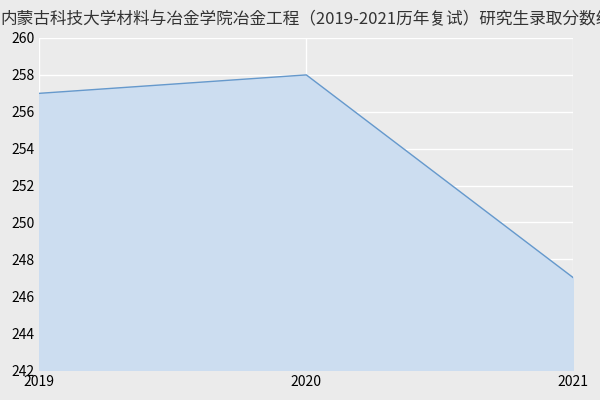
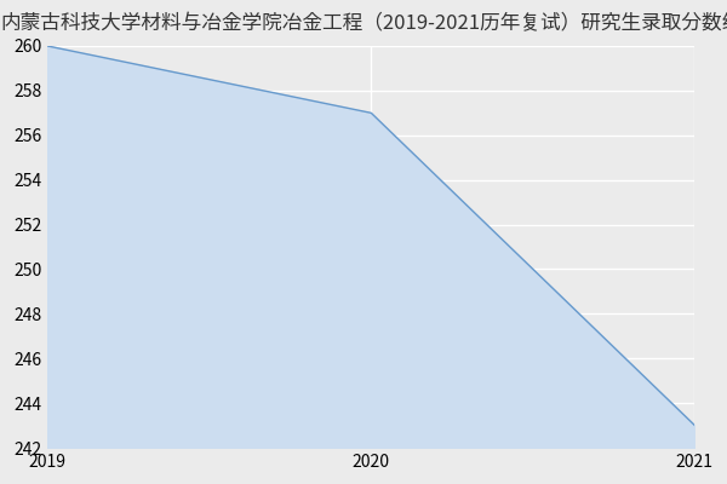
2019: 257 -> 260
2020: 258 -> 257
2021: 247 -> 243
